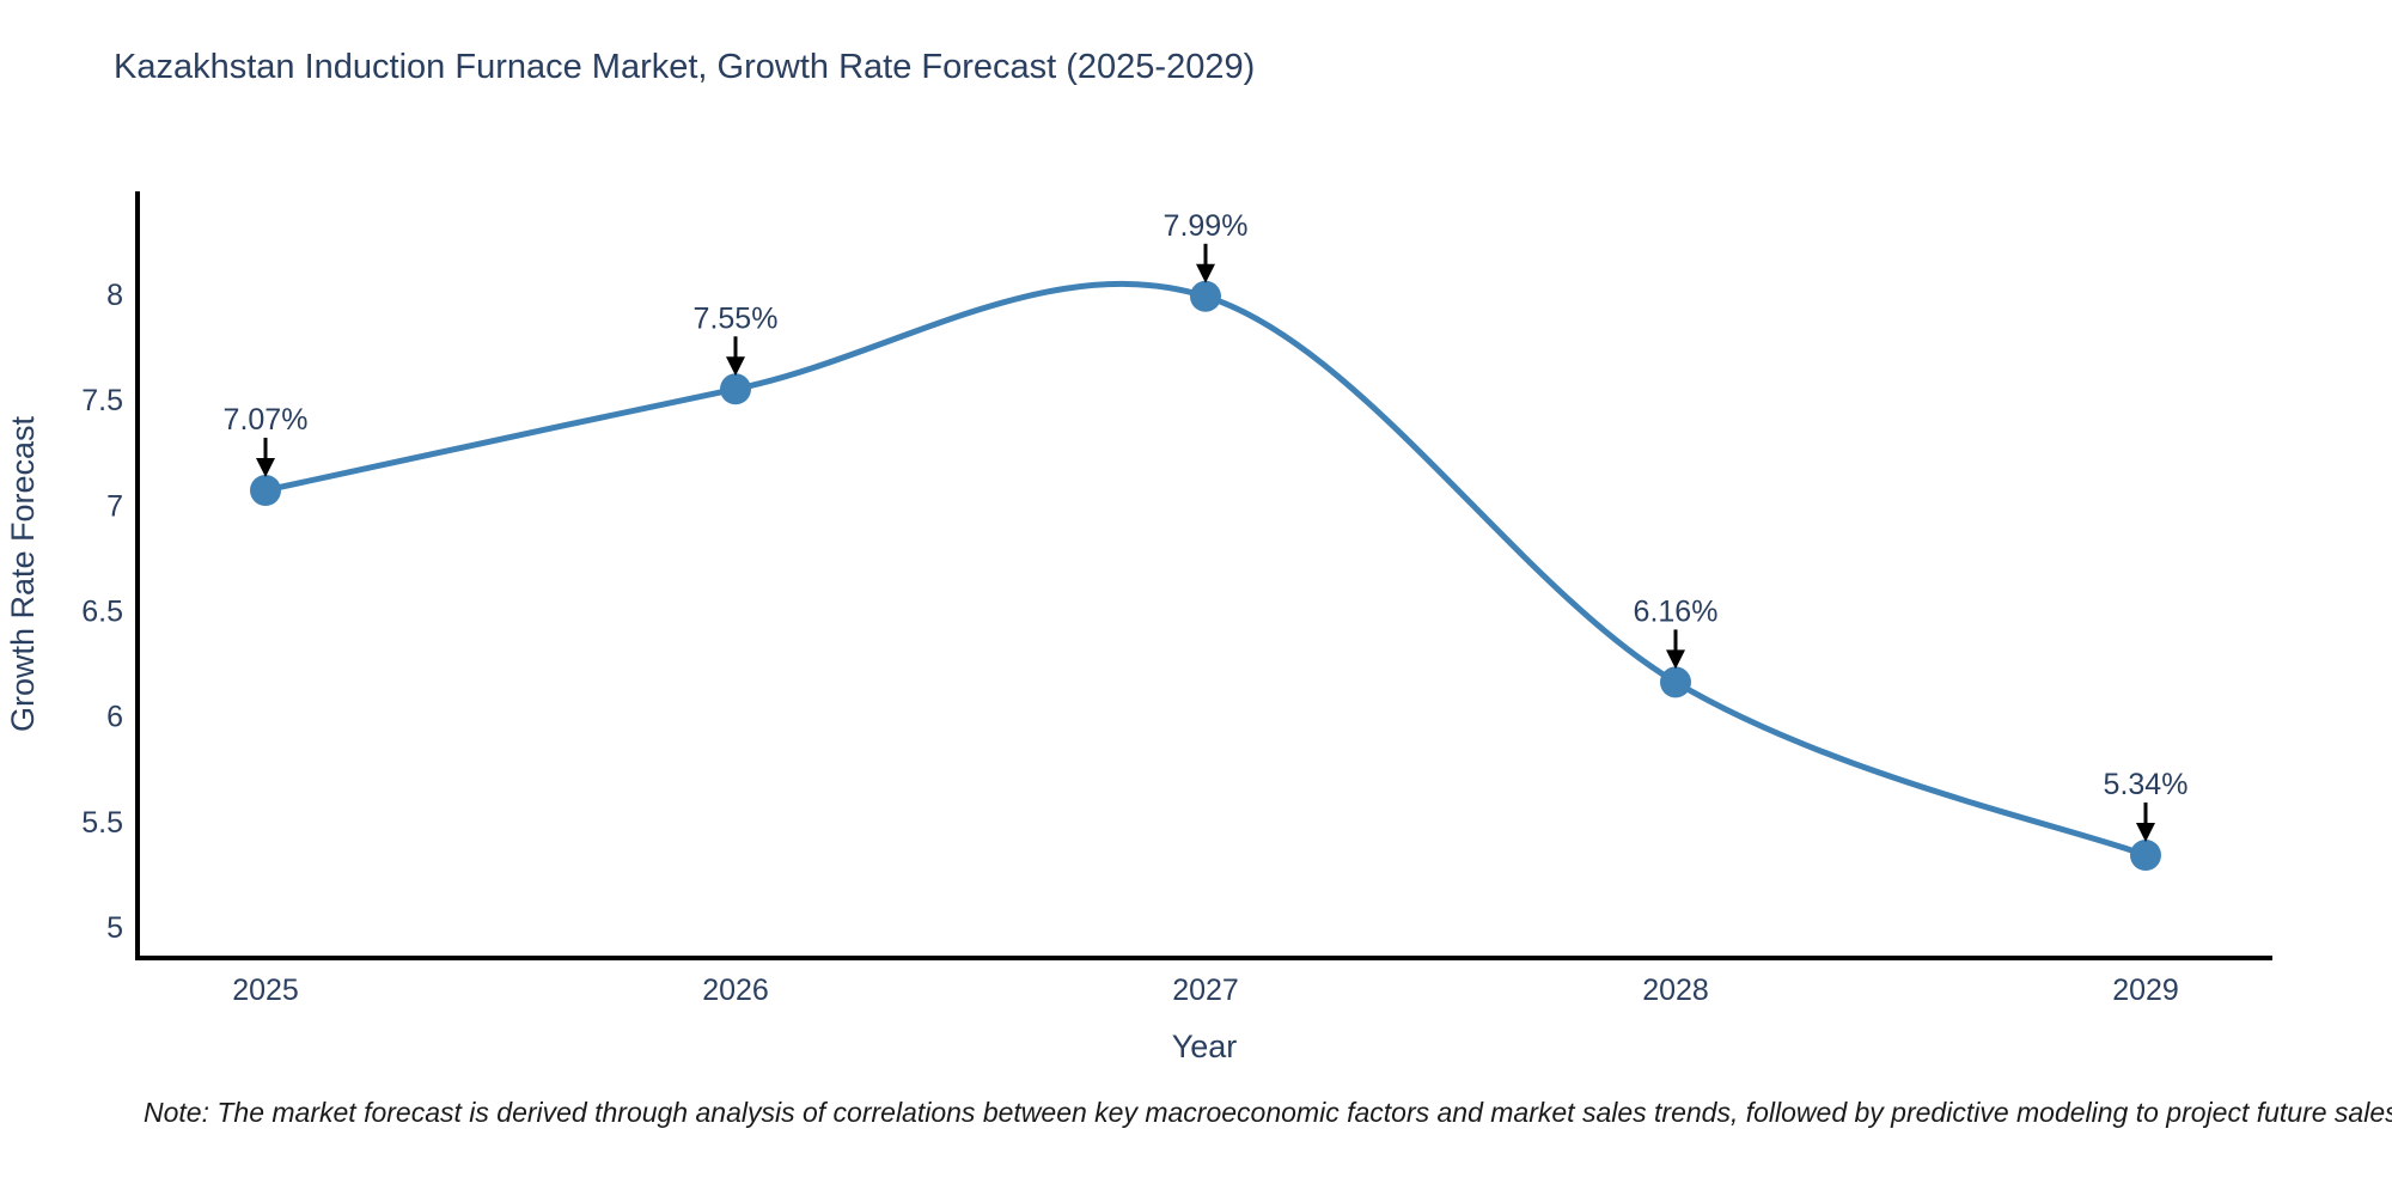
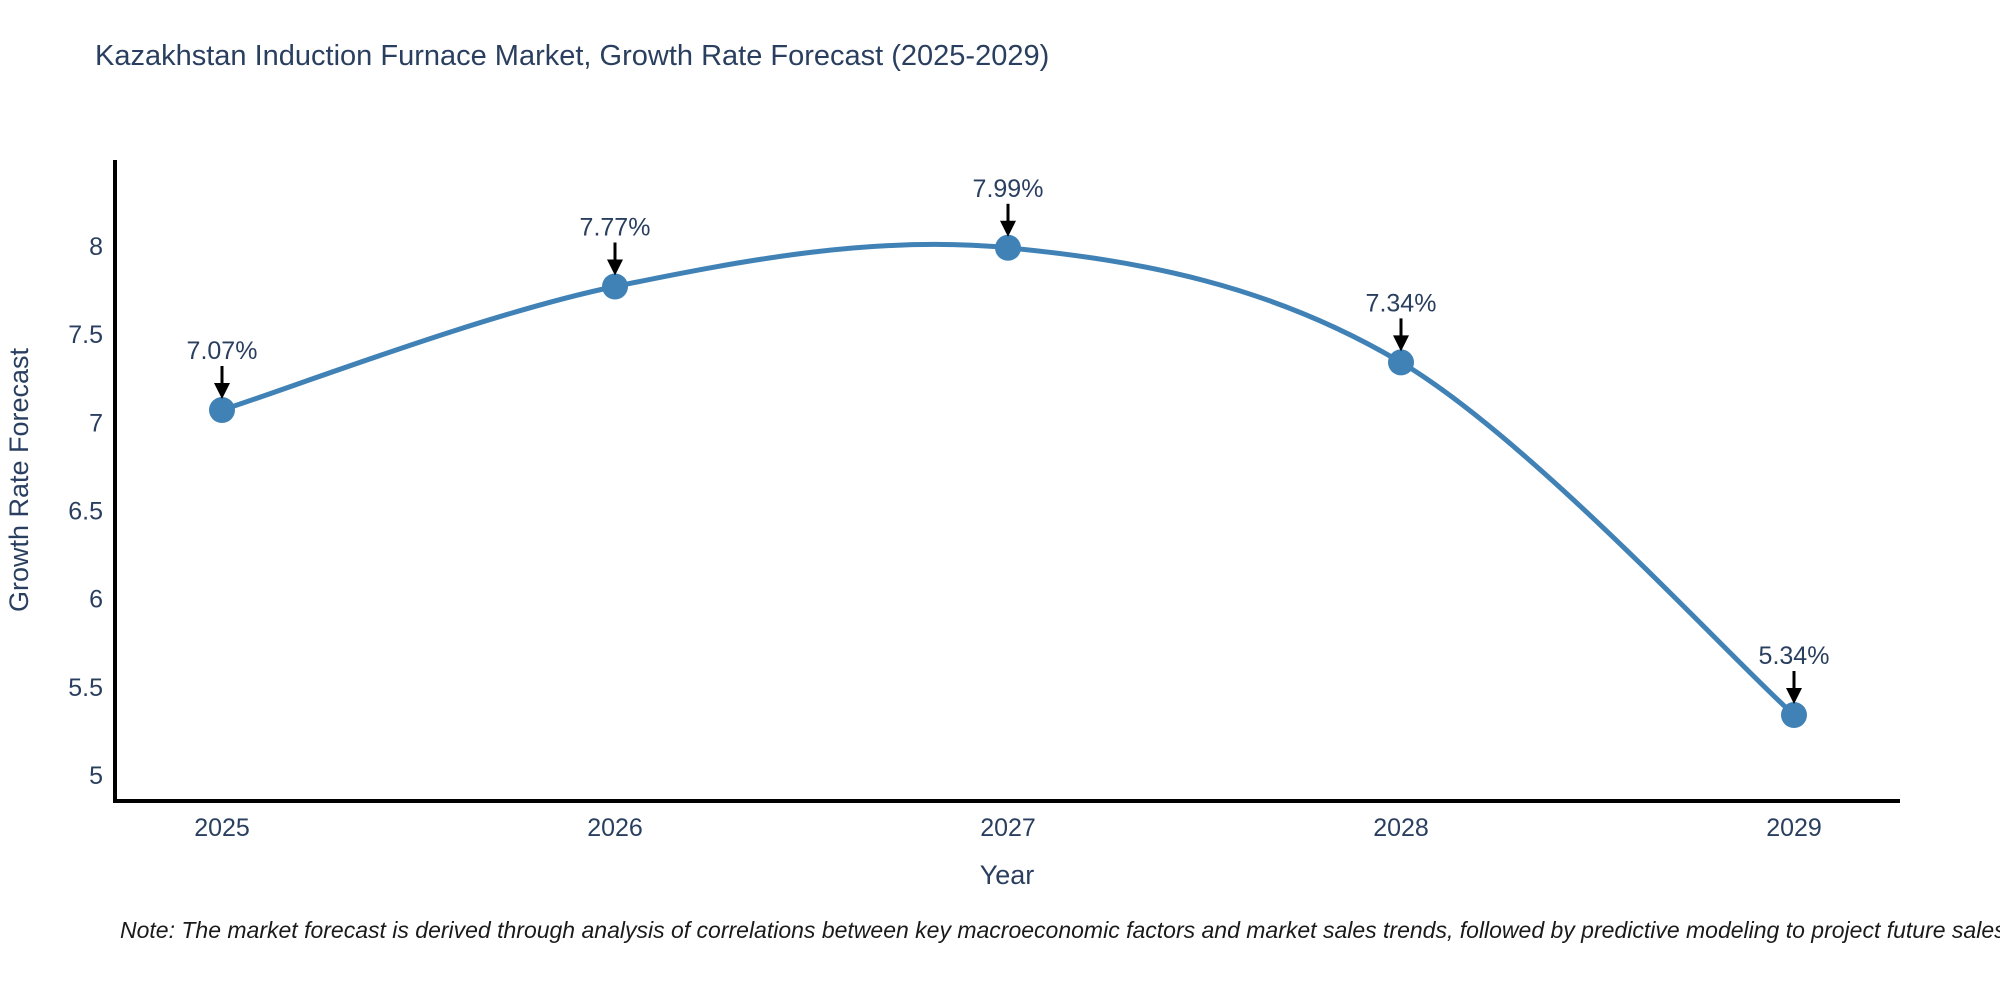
2026: 7.55% -> 7.77%
2028: 6.16% -> 7.34%
